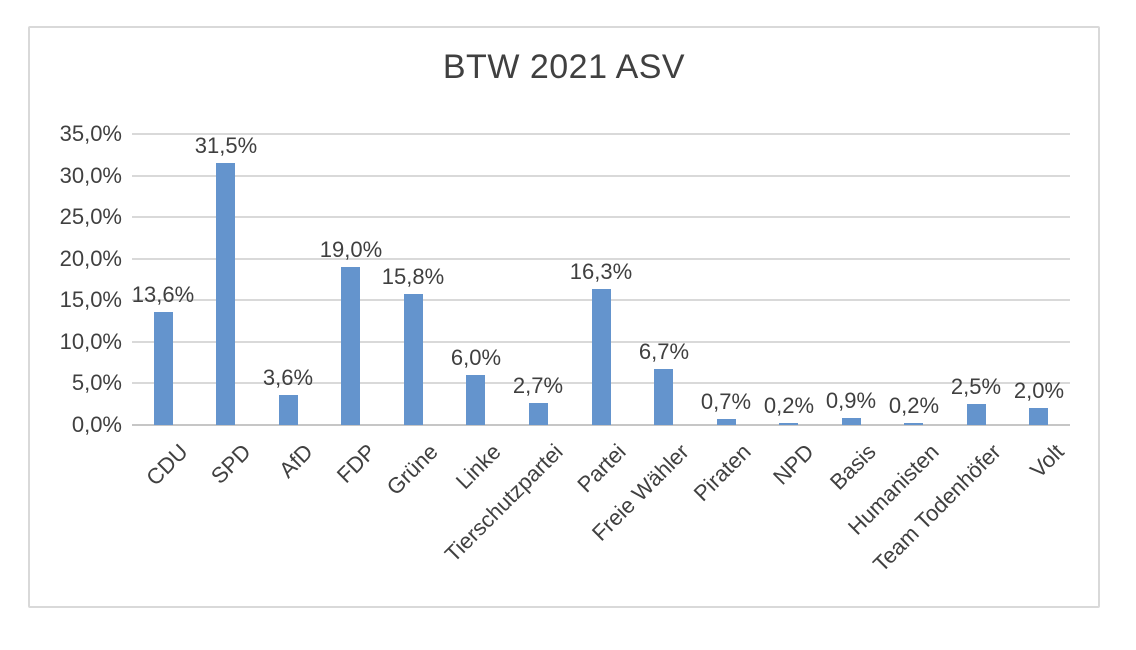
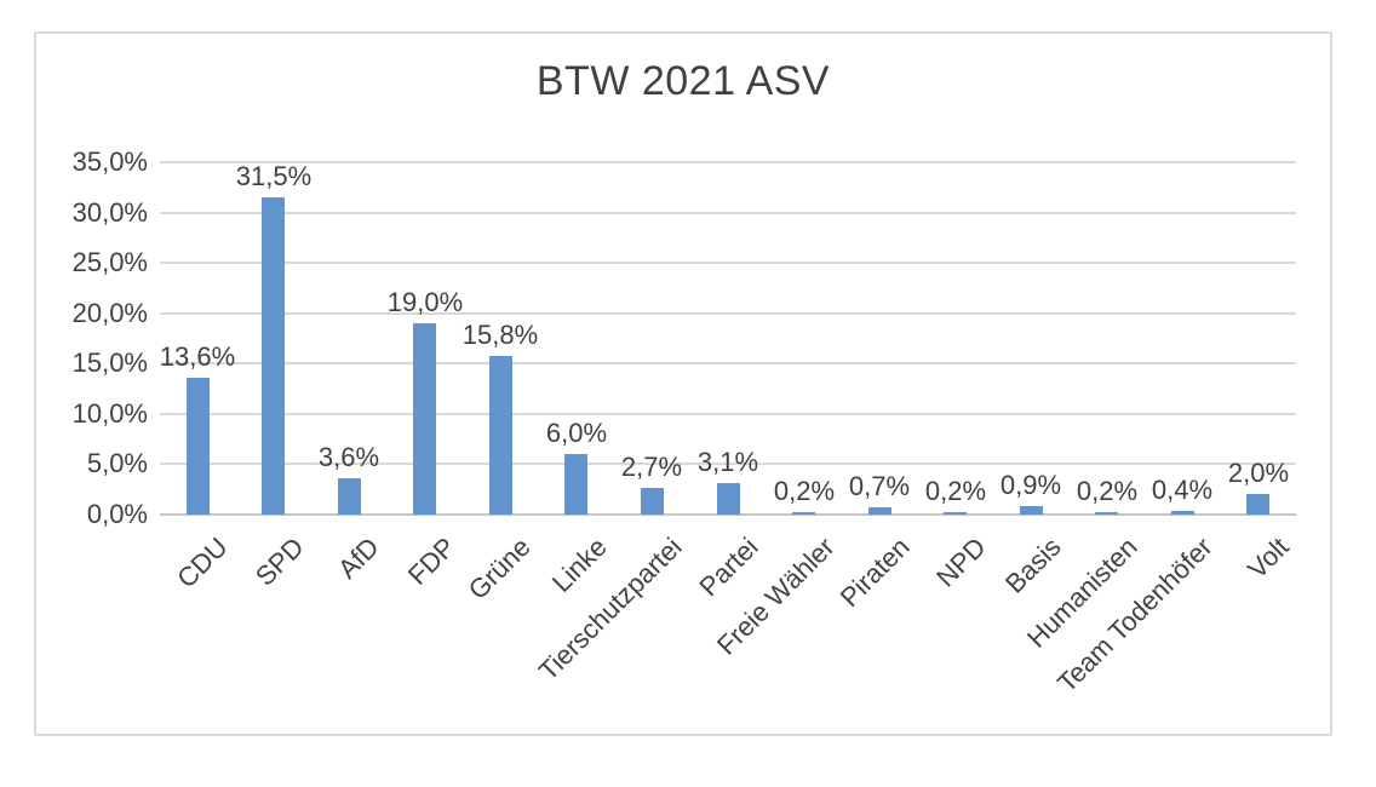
Partei: 16,3% -> 3,1%
Freie Wähler: 6,7% -> 0,2%
Team Todenhöfer: 2,5% -> 0,4%
